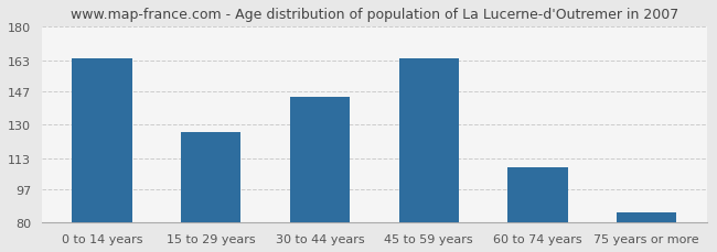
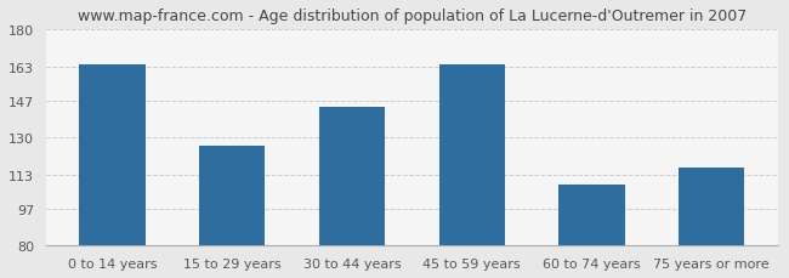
75 years or more: 85 -> 116
